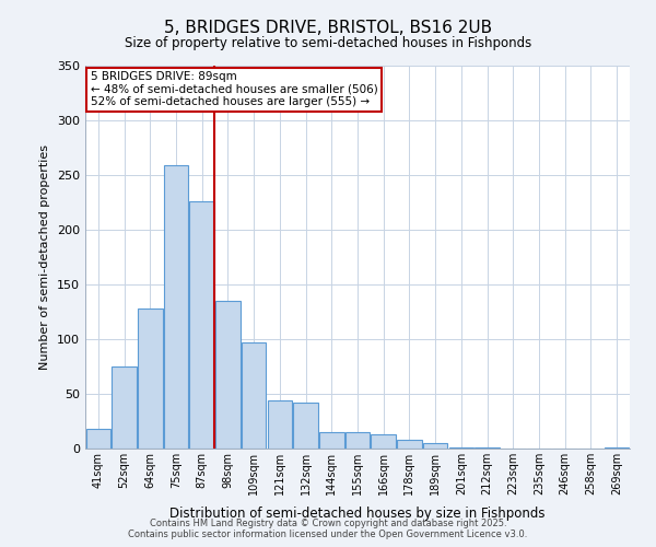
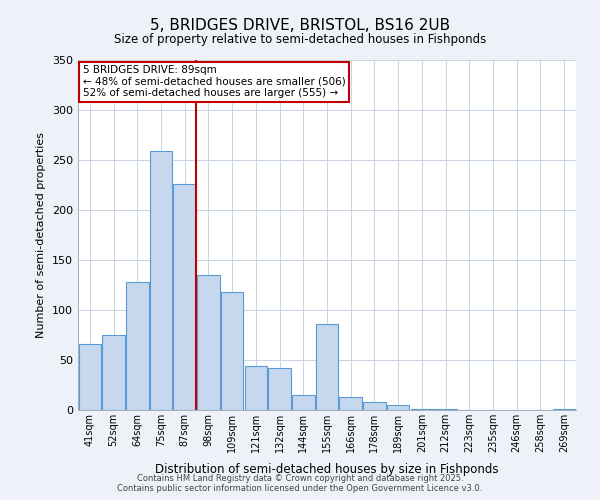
41sqm: 18 -> 66
109sqm: 97 -> 118
155sqm: 15 -> 86
